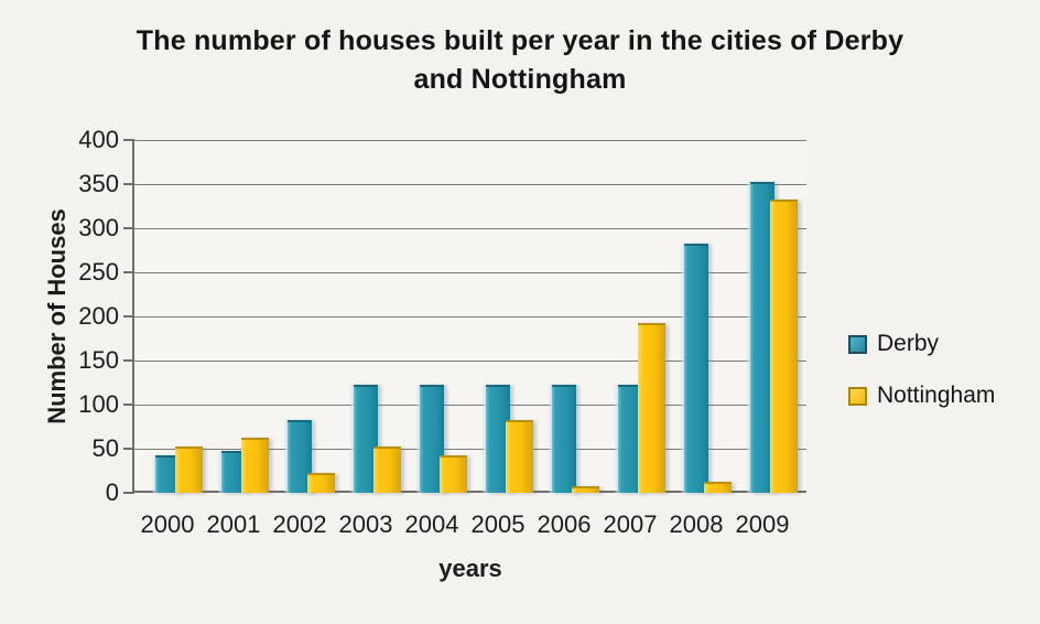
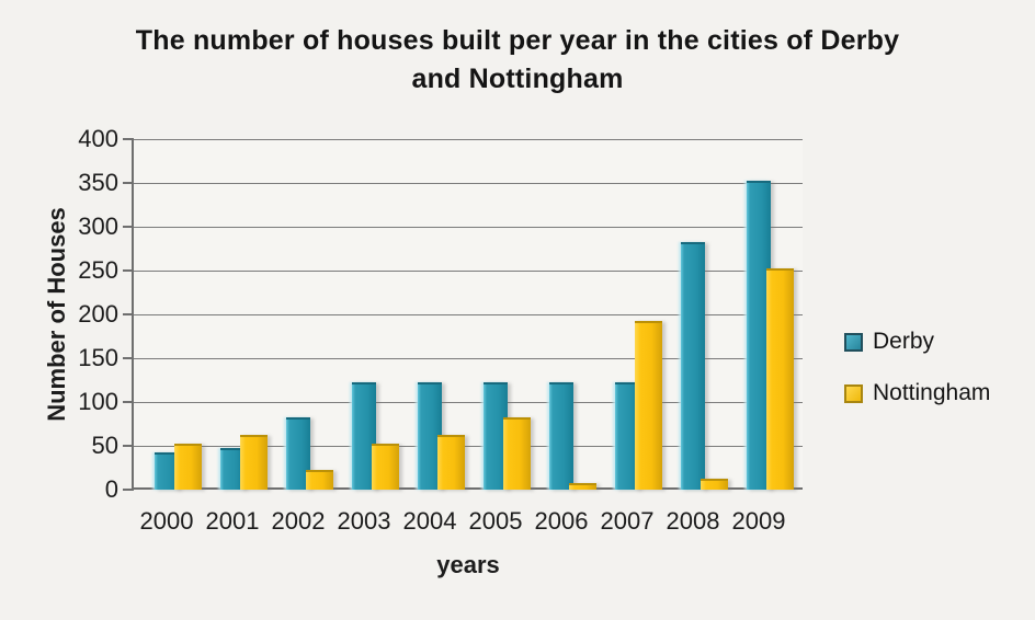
Nottingham/2004: 40 -> 60
Nottingham/2009: 330 -> 250
